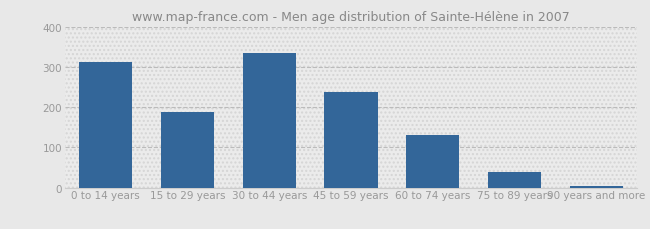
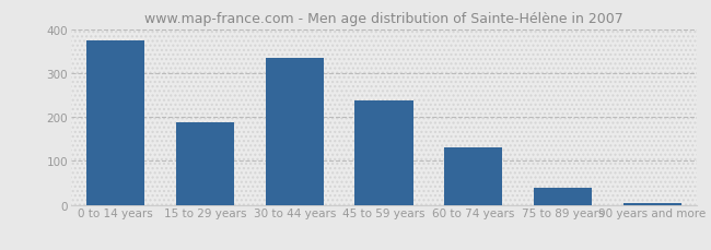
0 to 14 years: 313 -> 375
